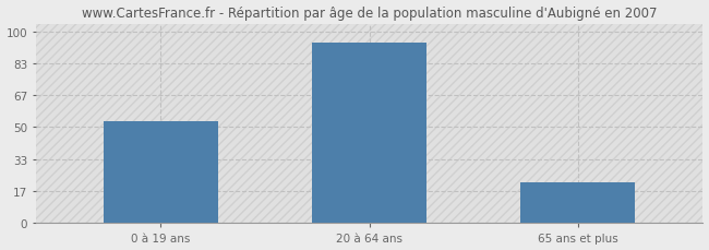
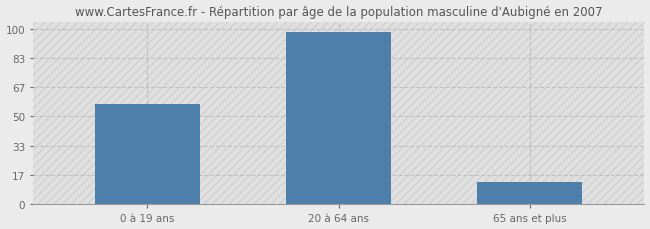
0 à 19 ans: 53 -> 57
20 à 64 ans: 94 -> 98
65 ans et plus: 21 -> 13
